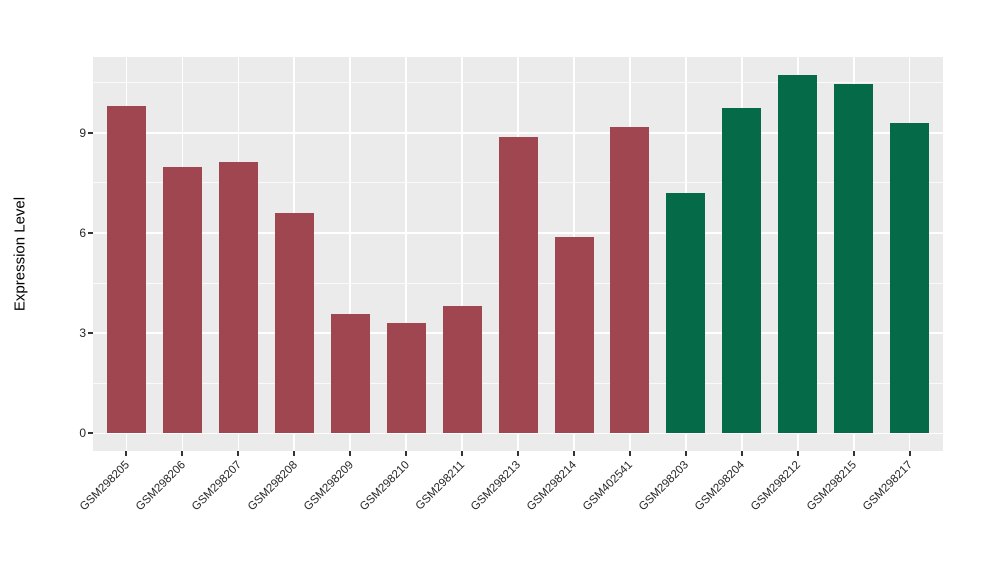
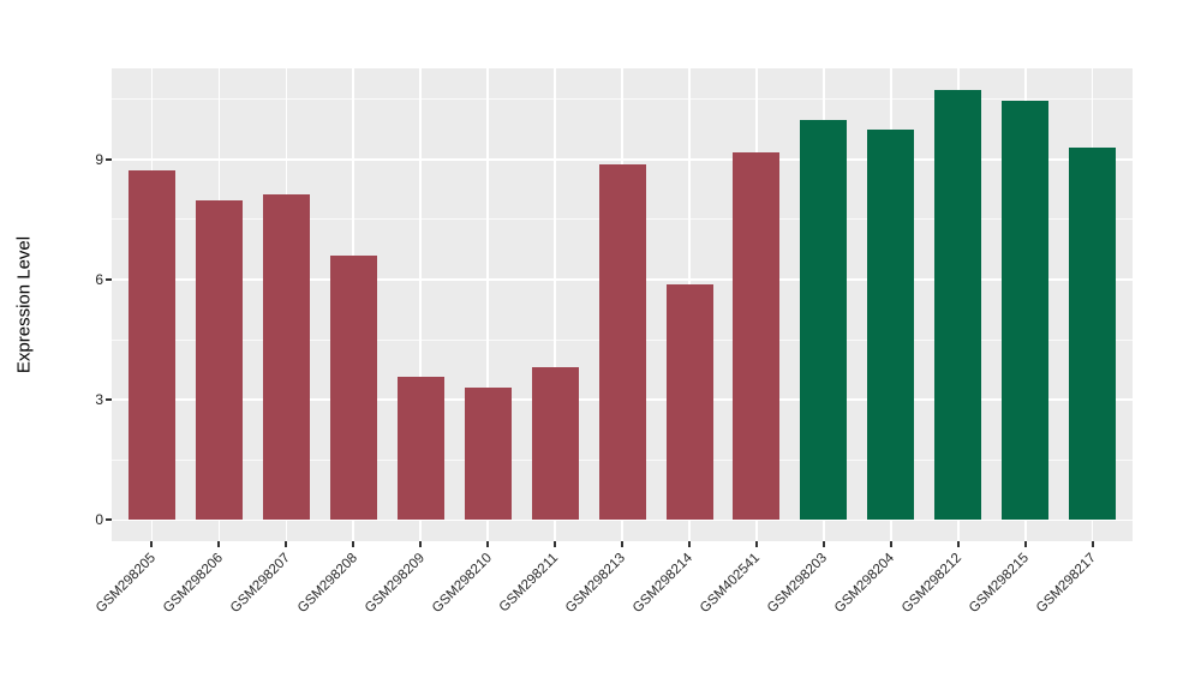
GSM298205: 9.8 -> 8.7
GSM298203: 7.2 -> 10.0
